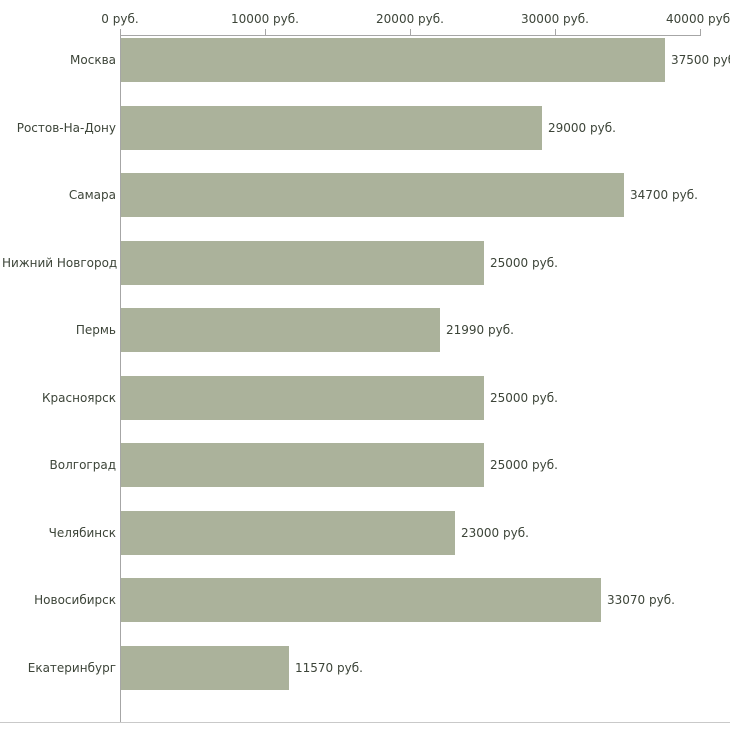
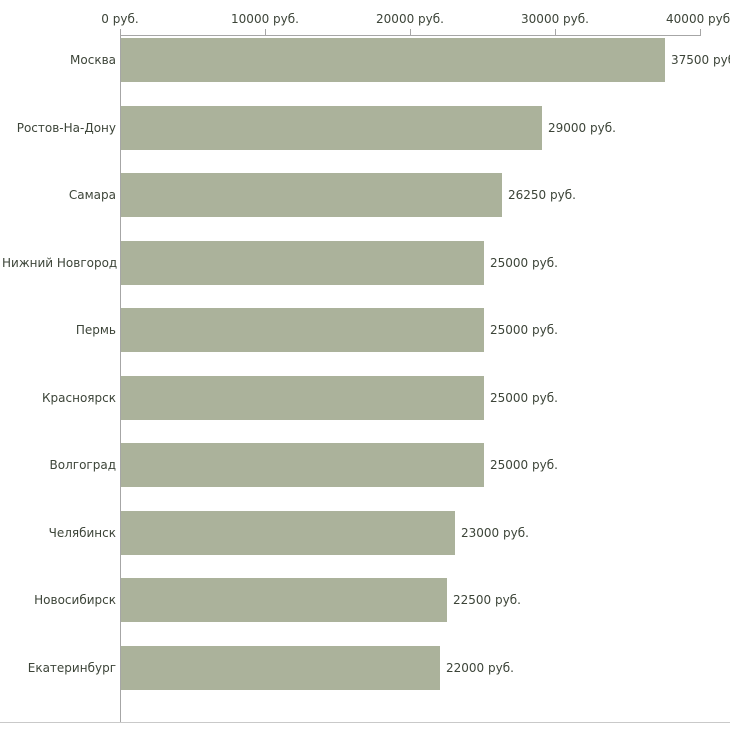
Самара: 34700 -> 26250
Пермь: 21990 -> 25000
Новосибирск: 33070 -> 22500
Екатеринбург: 11570 -> 22000
